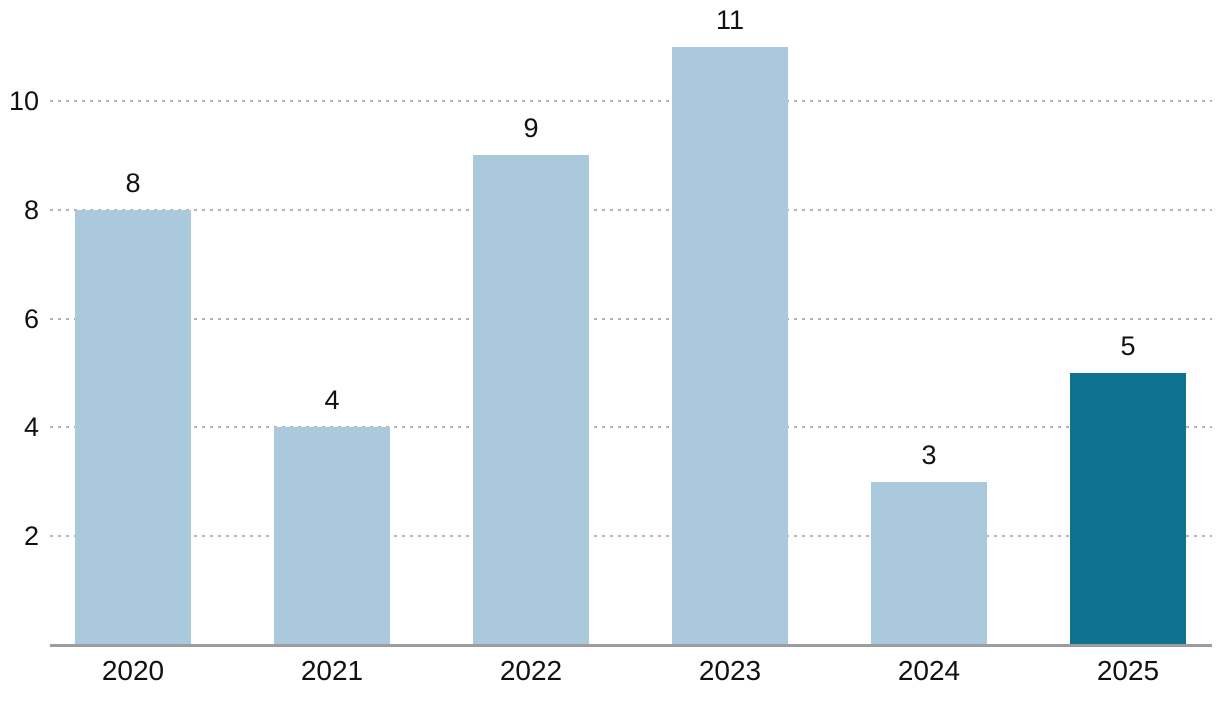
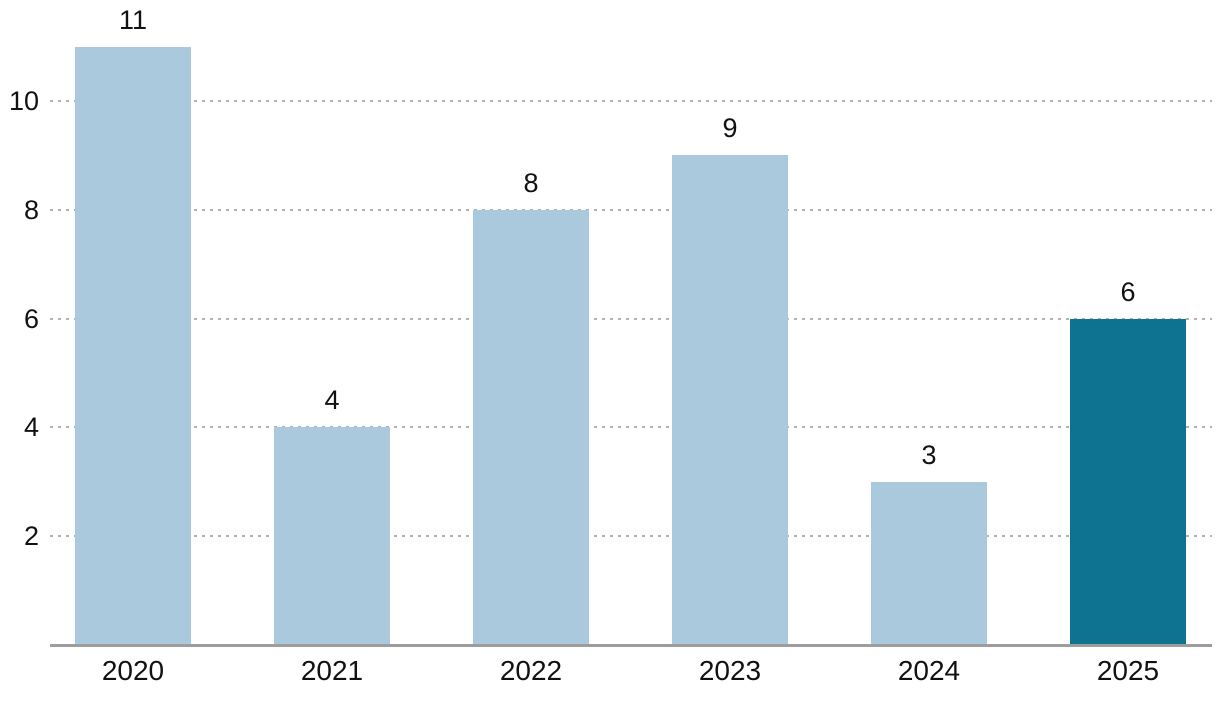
2020: 8 -> 11
2022: 9 -> 8
2023: 11 -> 9
2025: 5 -> 6
